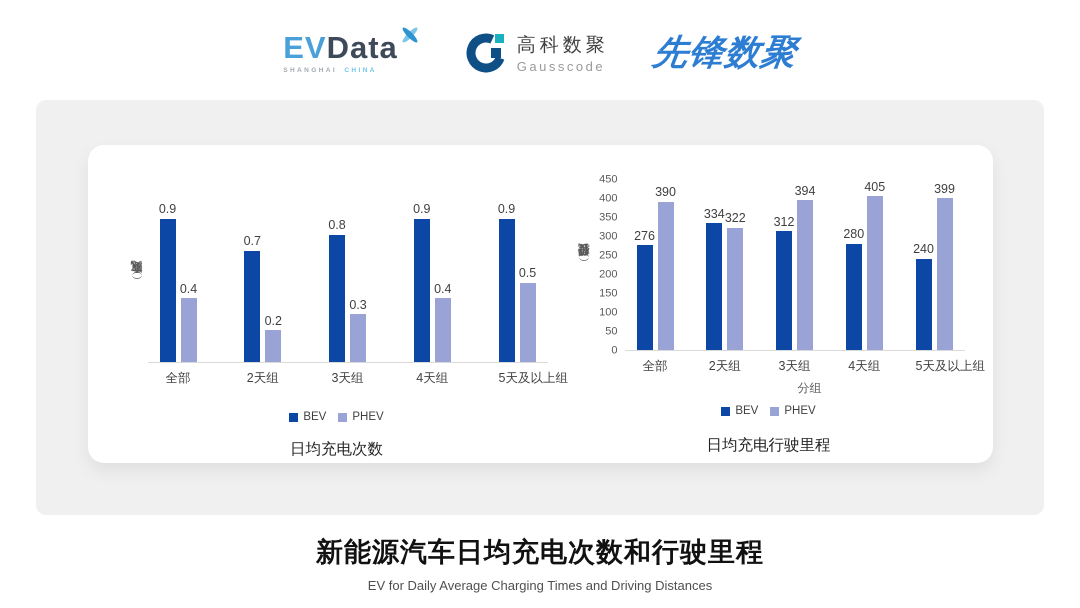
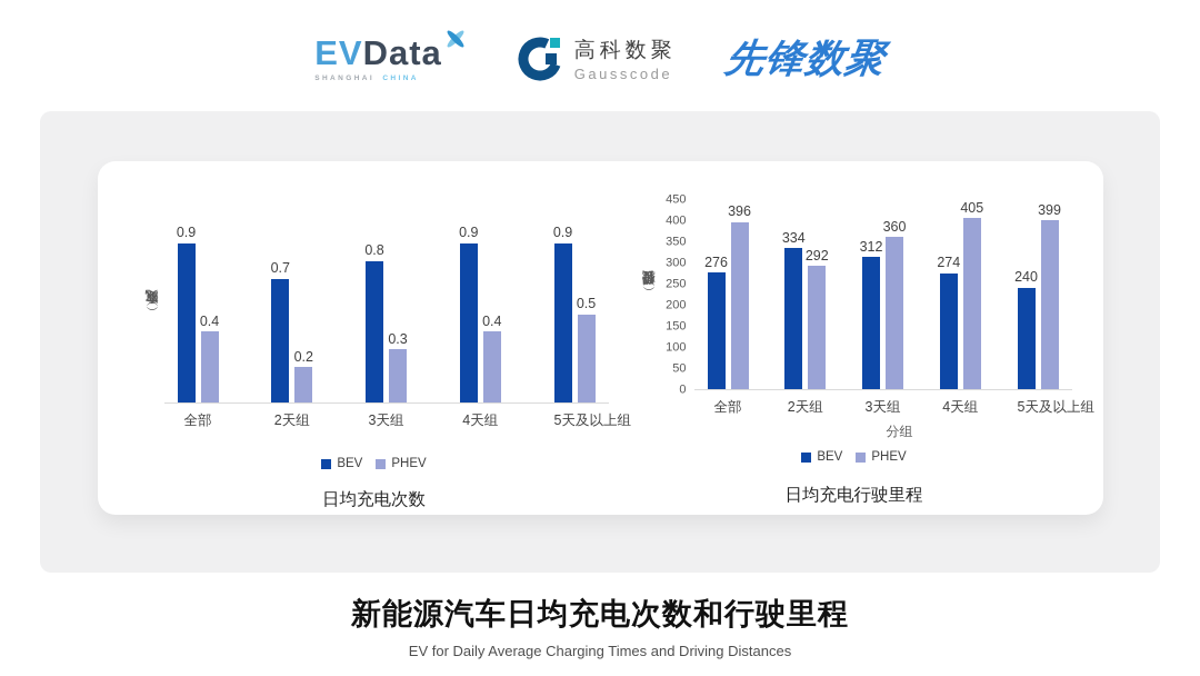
日均充电行驶里程/PHEV/全部: 390 -> 396
日均充电行驶里程/PHEV/2天组: 322 -> 292
日均充电行驶里程/PHEV/3天组: 394 -> 360
日均充电行驶里程/BEV/4天组: 280 -> 274
